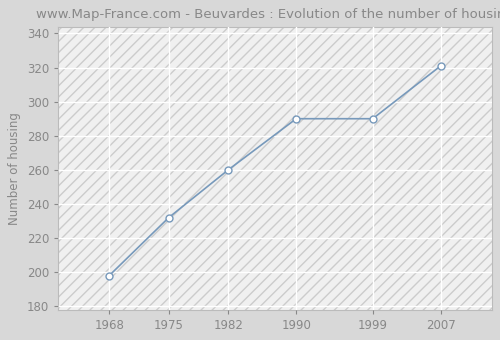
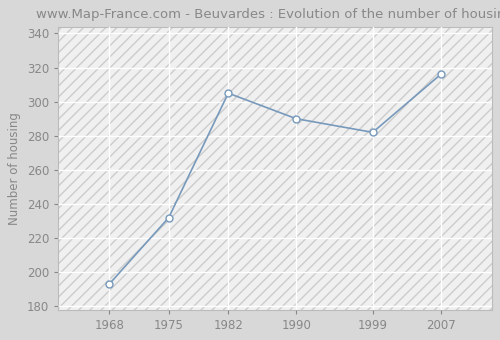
1968: 198 -> 193
1982: 260 -> 305
1999: 290 -> 282
2007: 321 -> 316
